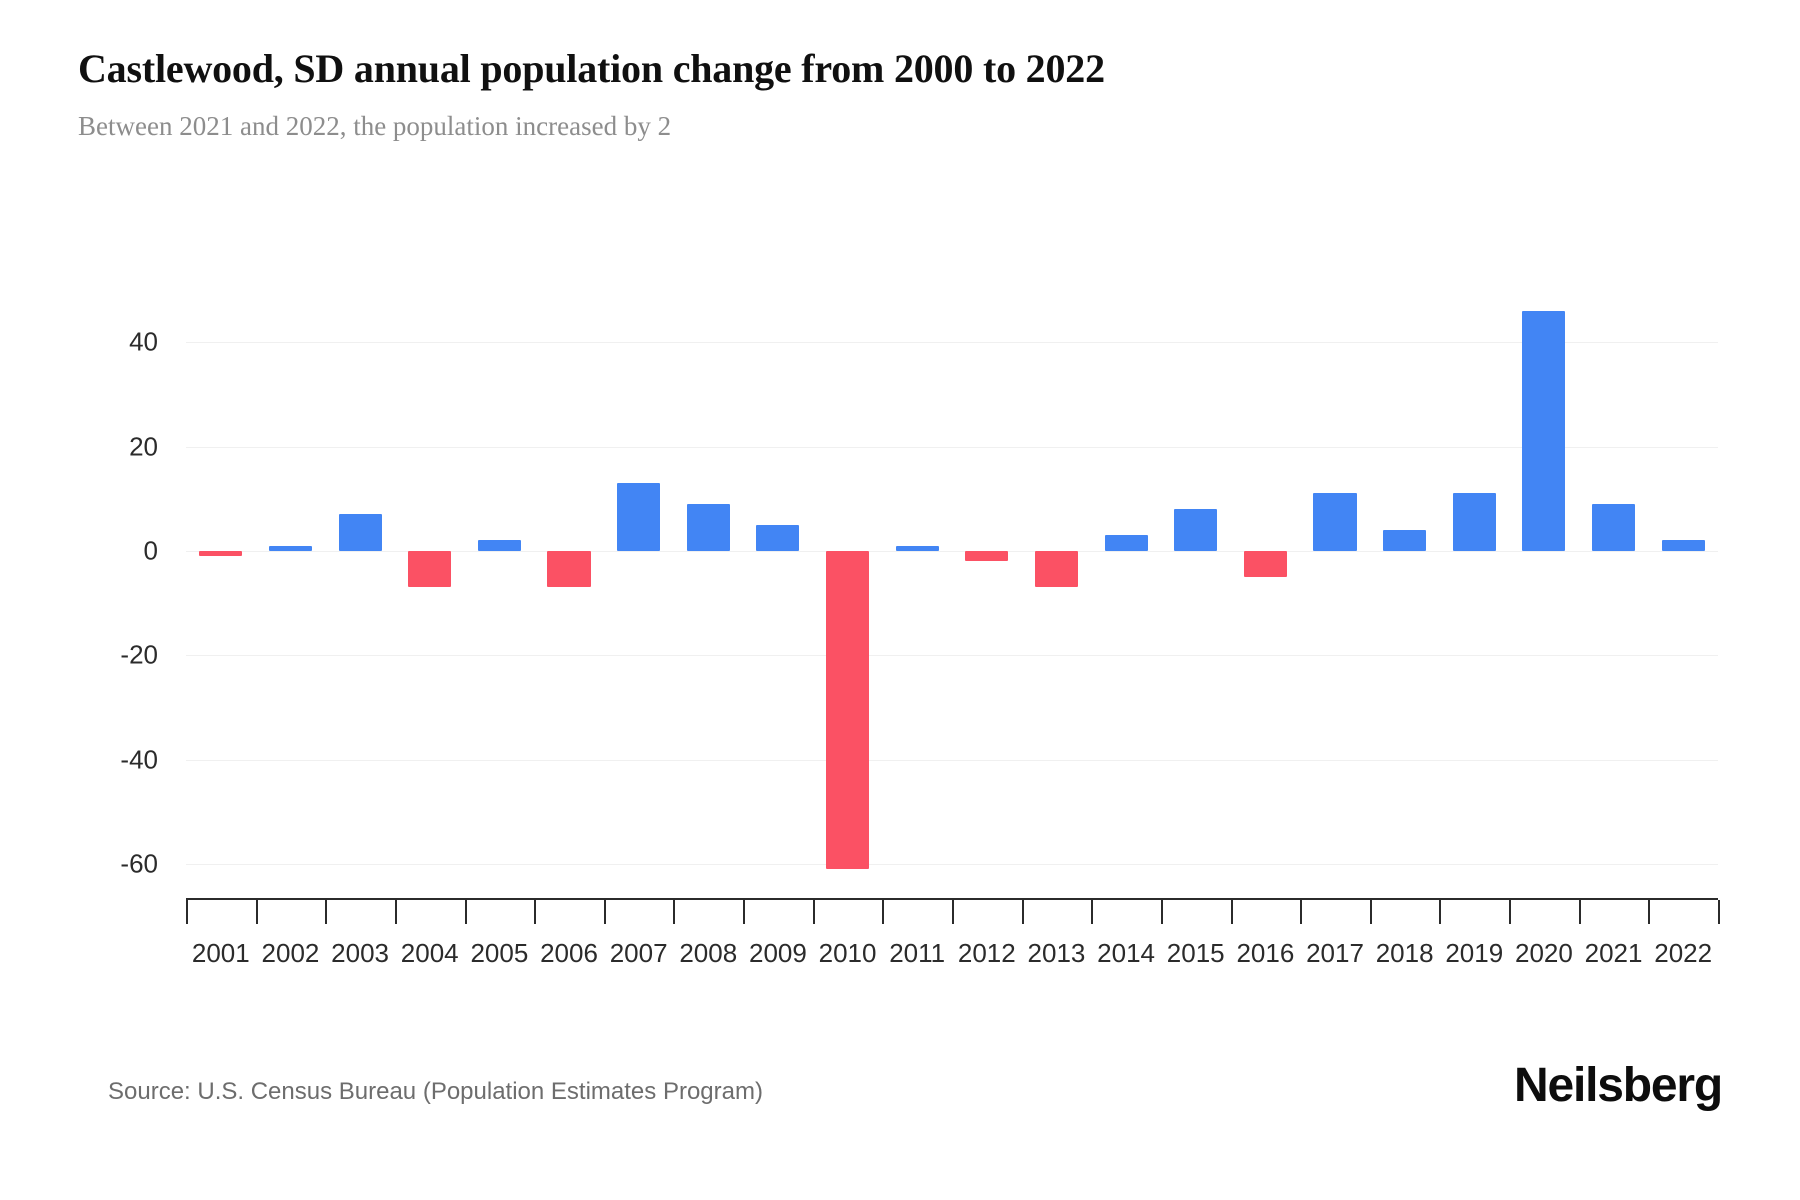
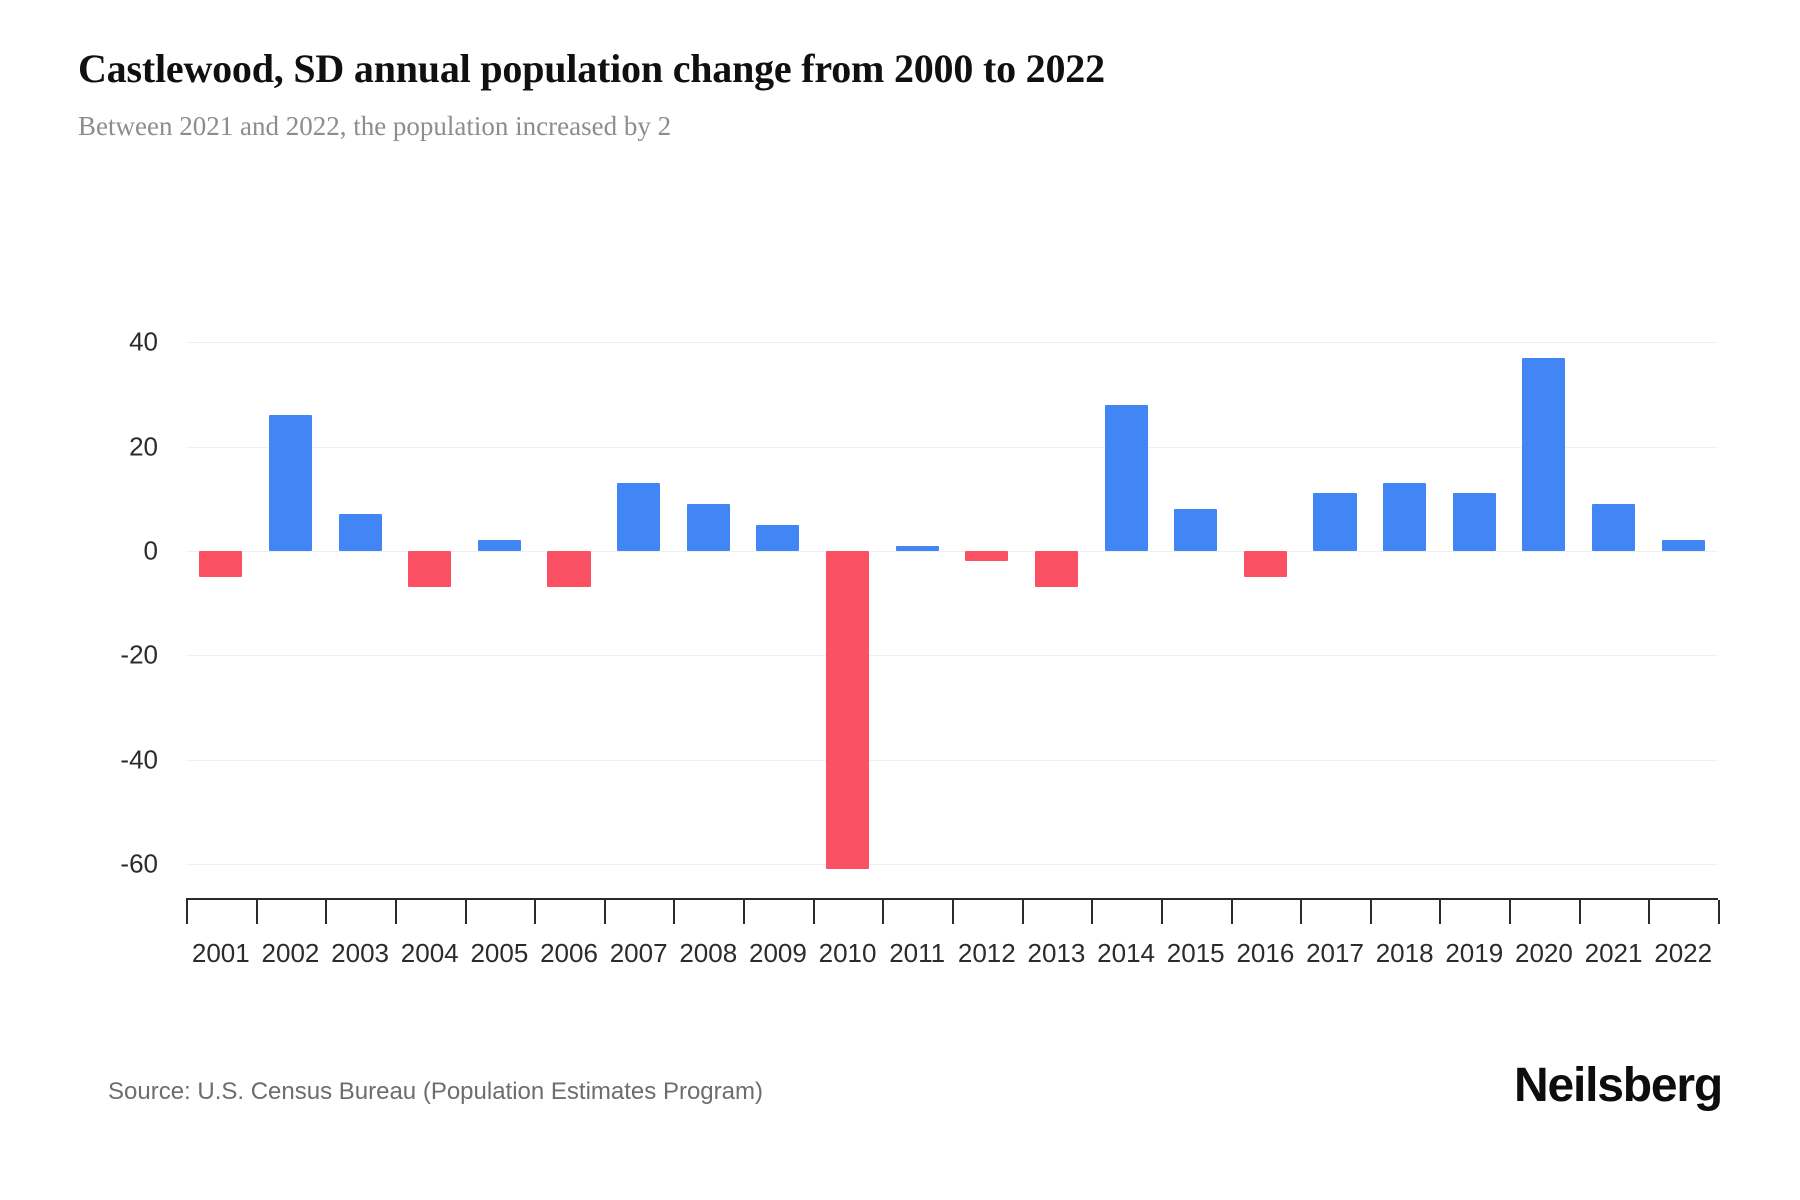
2001: -1 -> -5
2002: 1 -> 26
2014: 3 -> 28
2018: 4 -> 13
2020: 46 -> 37
